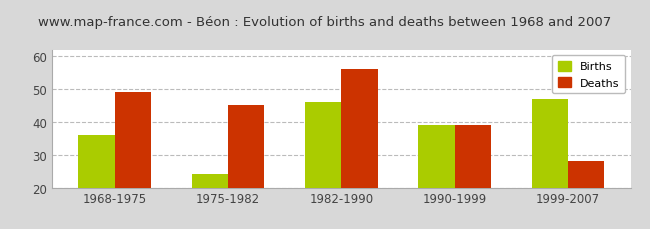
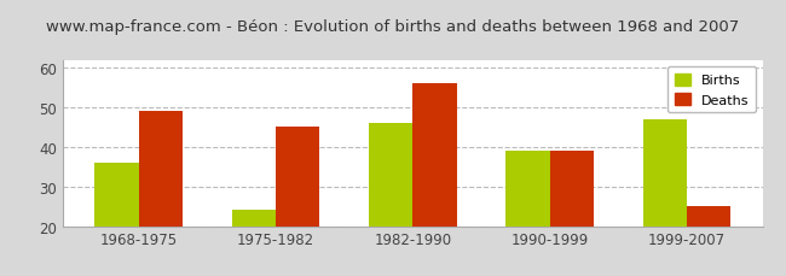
Deaths/1999-2007: 28 -> 25
